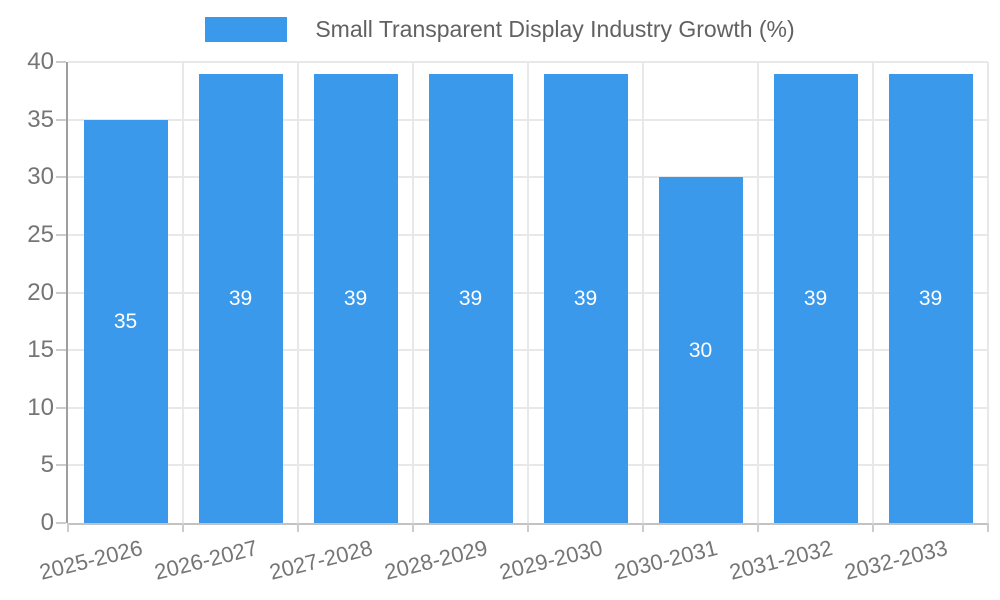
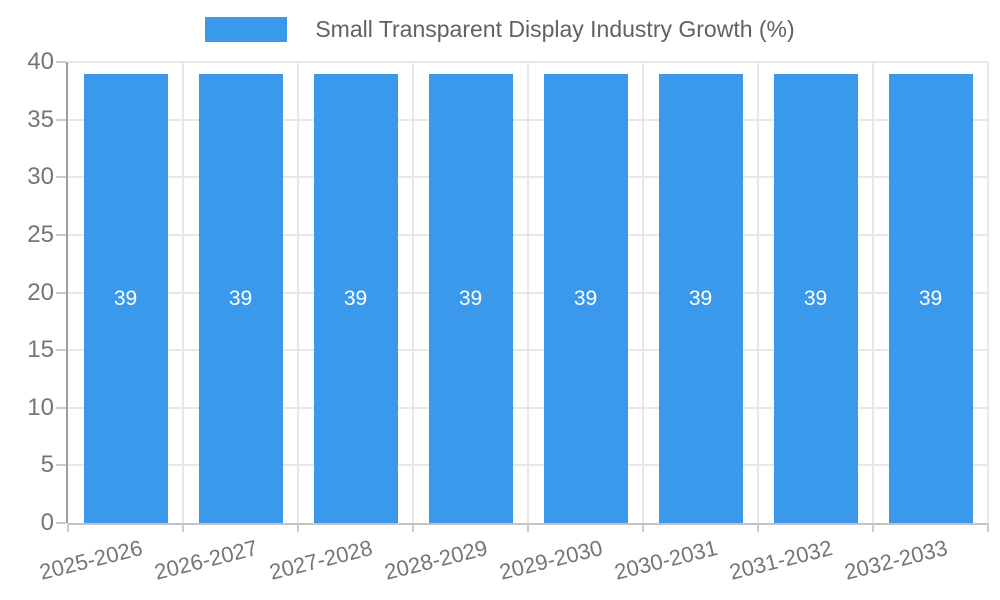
2025-2026: 35 -> 39
2030-2031: 30 -> 39
